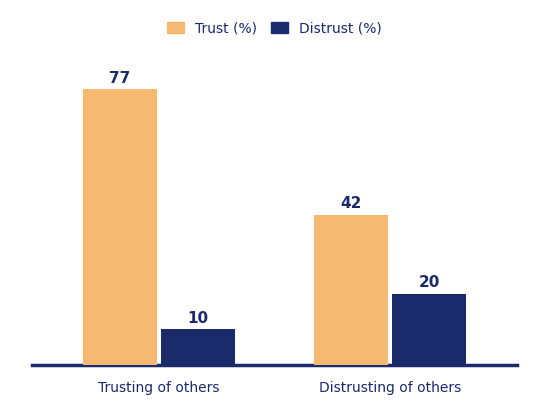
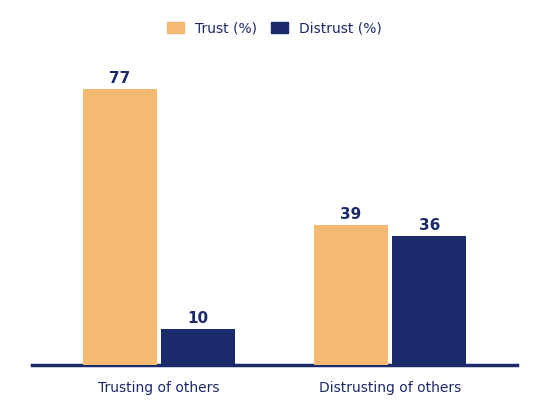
Trust (%)/Distrusting of others: 42 -> 39
Distrust (%)/Distrusting of others: 20 -> 36
